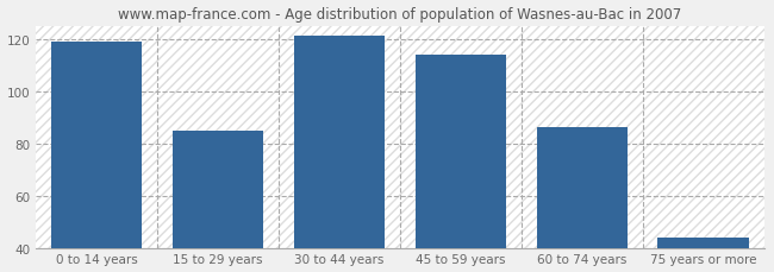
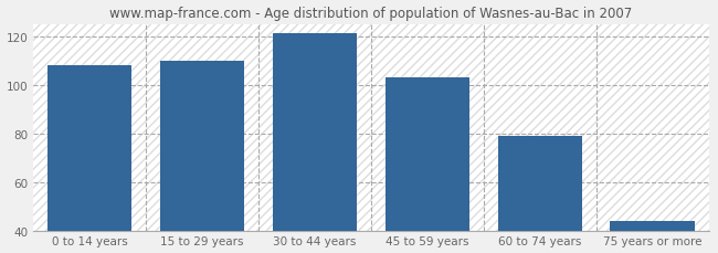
0 to 14 years: 119 -> 108
15 to 29 years: 85 -> 110
45 to 59 years: 114 -> 103
60 to 74 years: 86 -> 79
